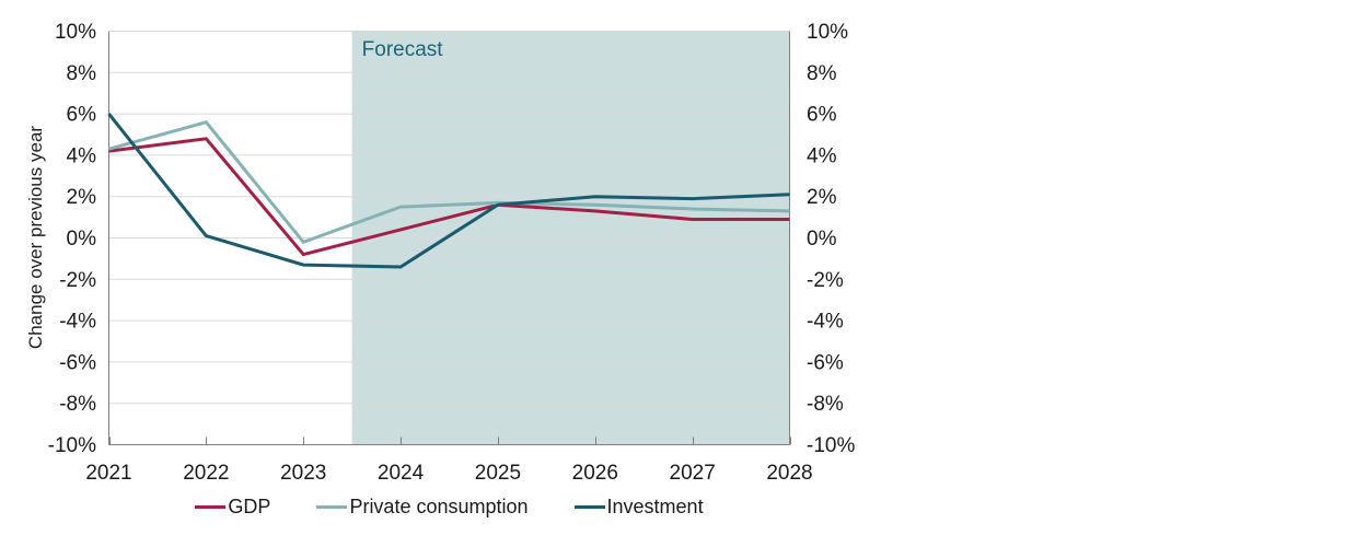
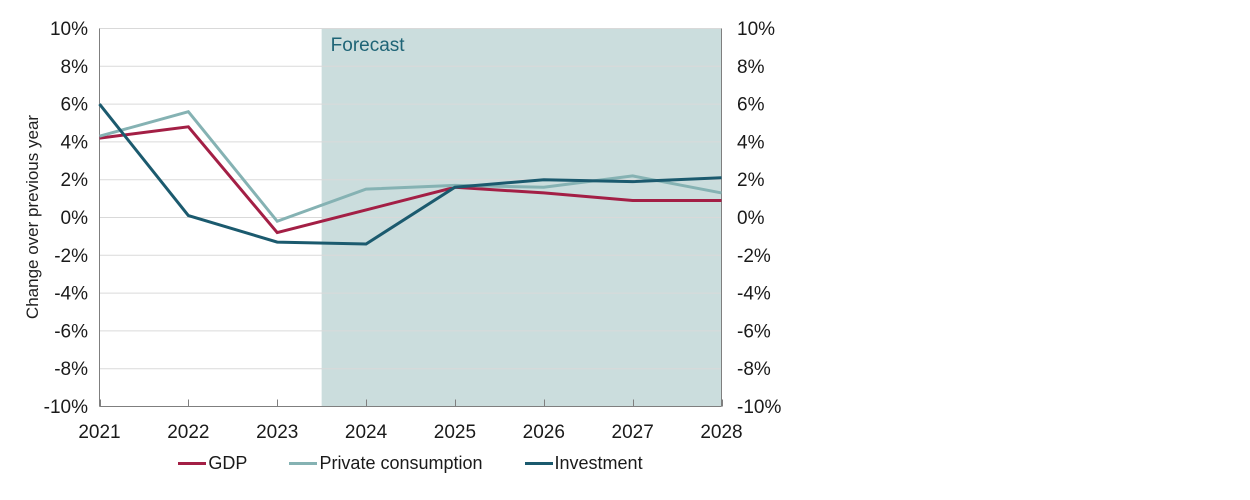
Private consumption/2027: 1.4% -> 2.2%
